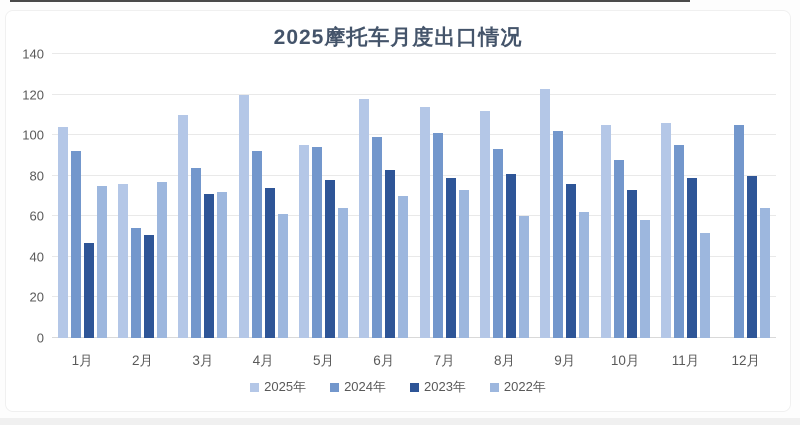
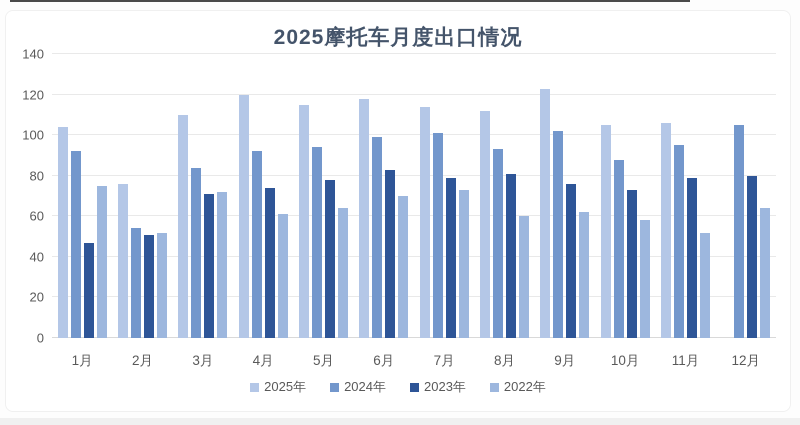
2022年/2月: 77 -> 52
2025年/5月: 95 -> 115
